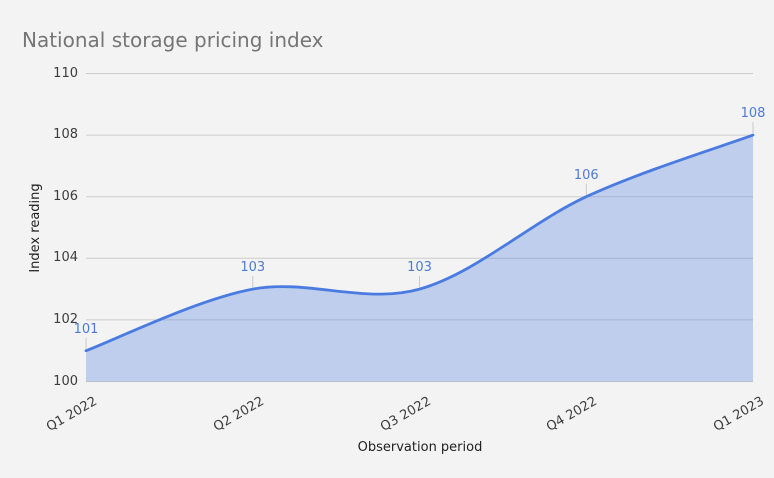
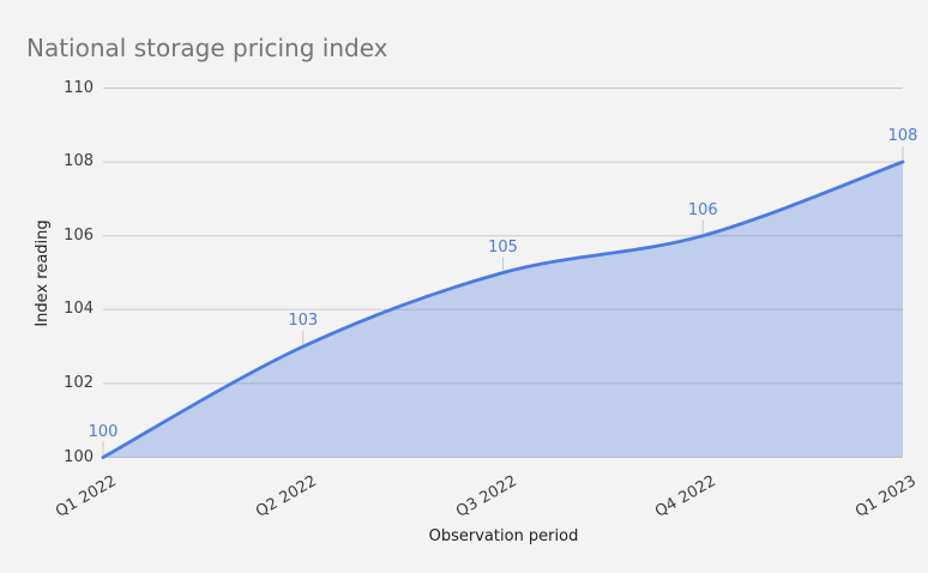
Q1 2022: 101 -> 100
Q3 2022: 103 -> 105
